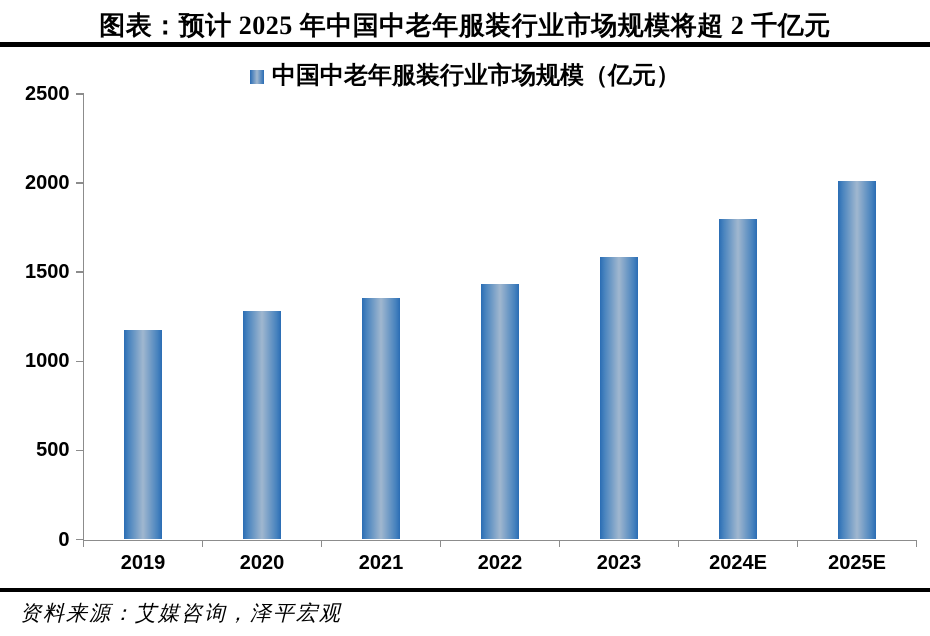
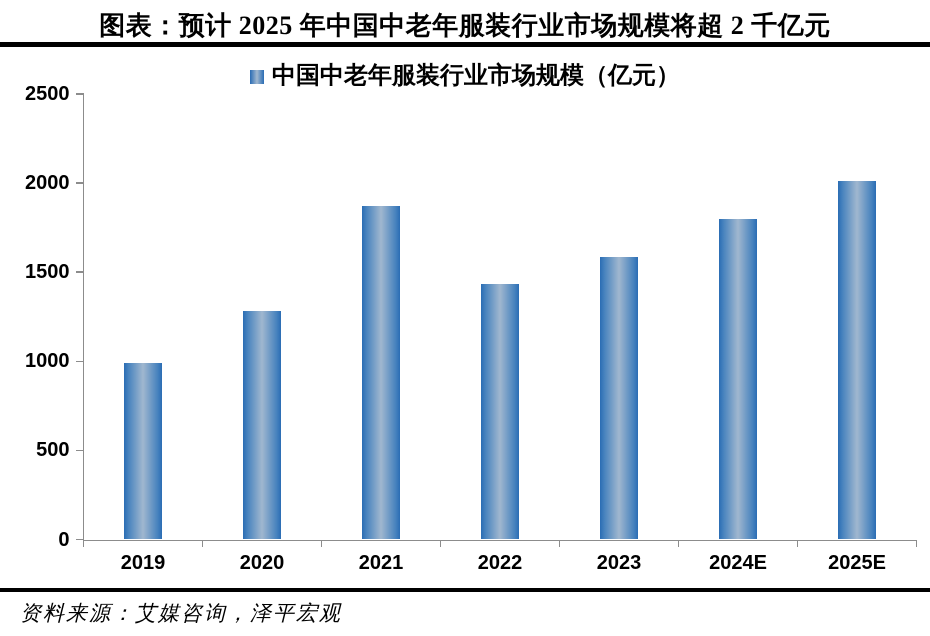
2019: 1180 -> 990
2021: 1360 -> 1870
